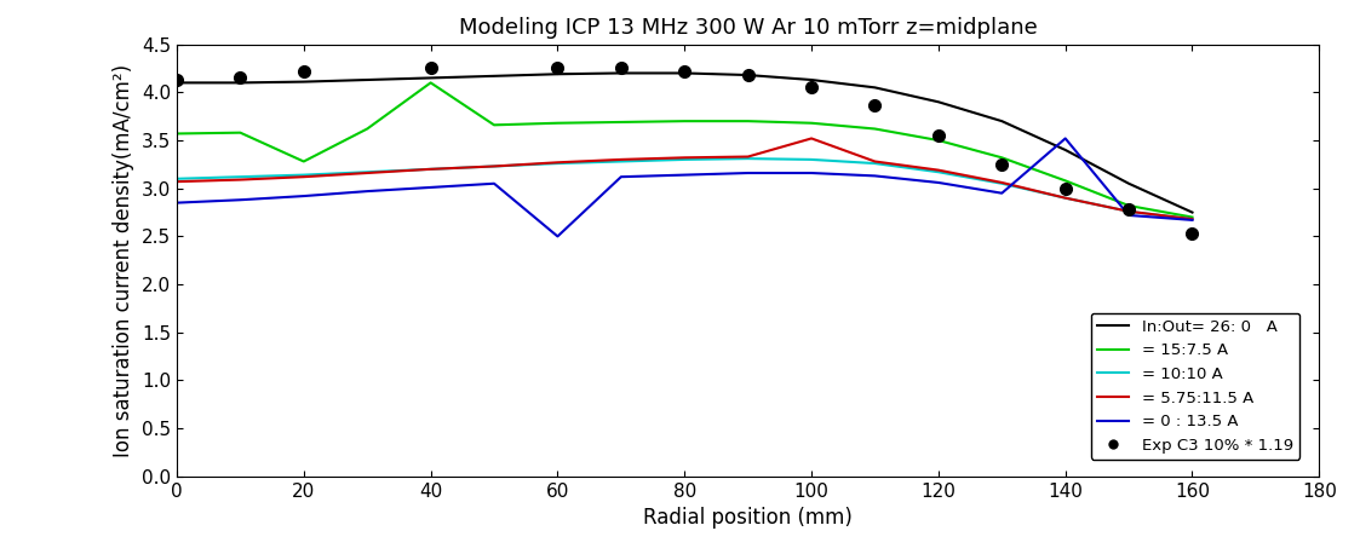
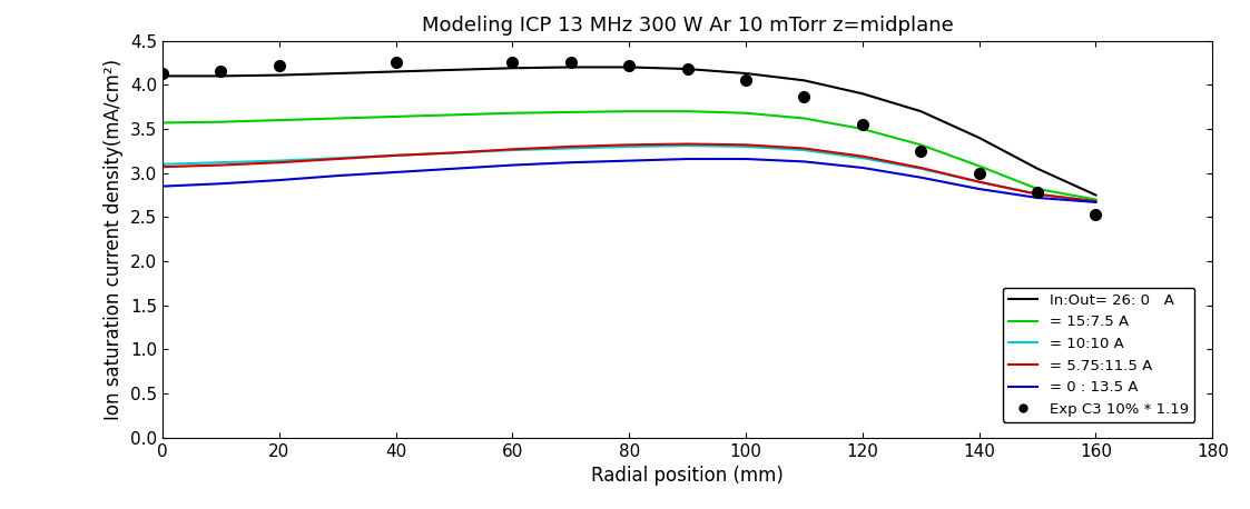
= 15:7.5 A/20: 3.28 -> 3.60
= 15:7.5 A/40: 4.10 -> 3.64
= 0 : 13.5 A/60: 2.50 -> 3.09
= 5.75:11.5 A/100: 3.52 -> 3.32
= 0 : 13.5 A/140: 3.52 -> 2.82
